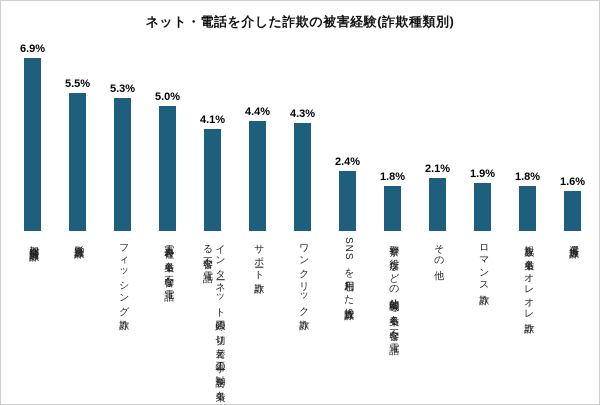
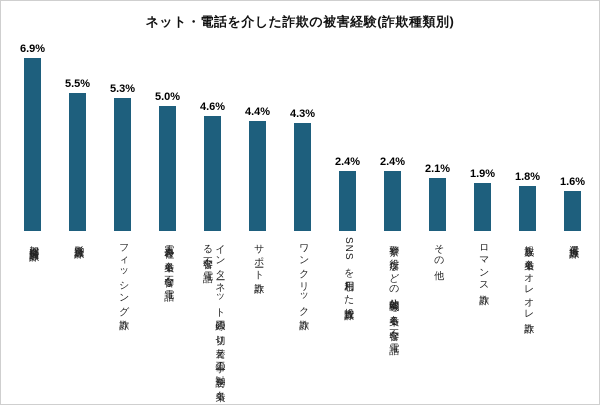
インターネット回線の切り替え工事の勧誘を名乗る不審な電話: 4.1% -> 4.6%
警察や役所などの公的機関を名乗る不審な電話: 1.8% -> 2.4%
